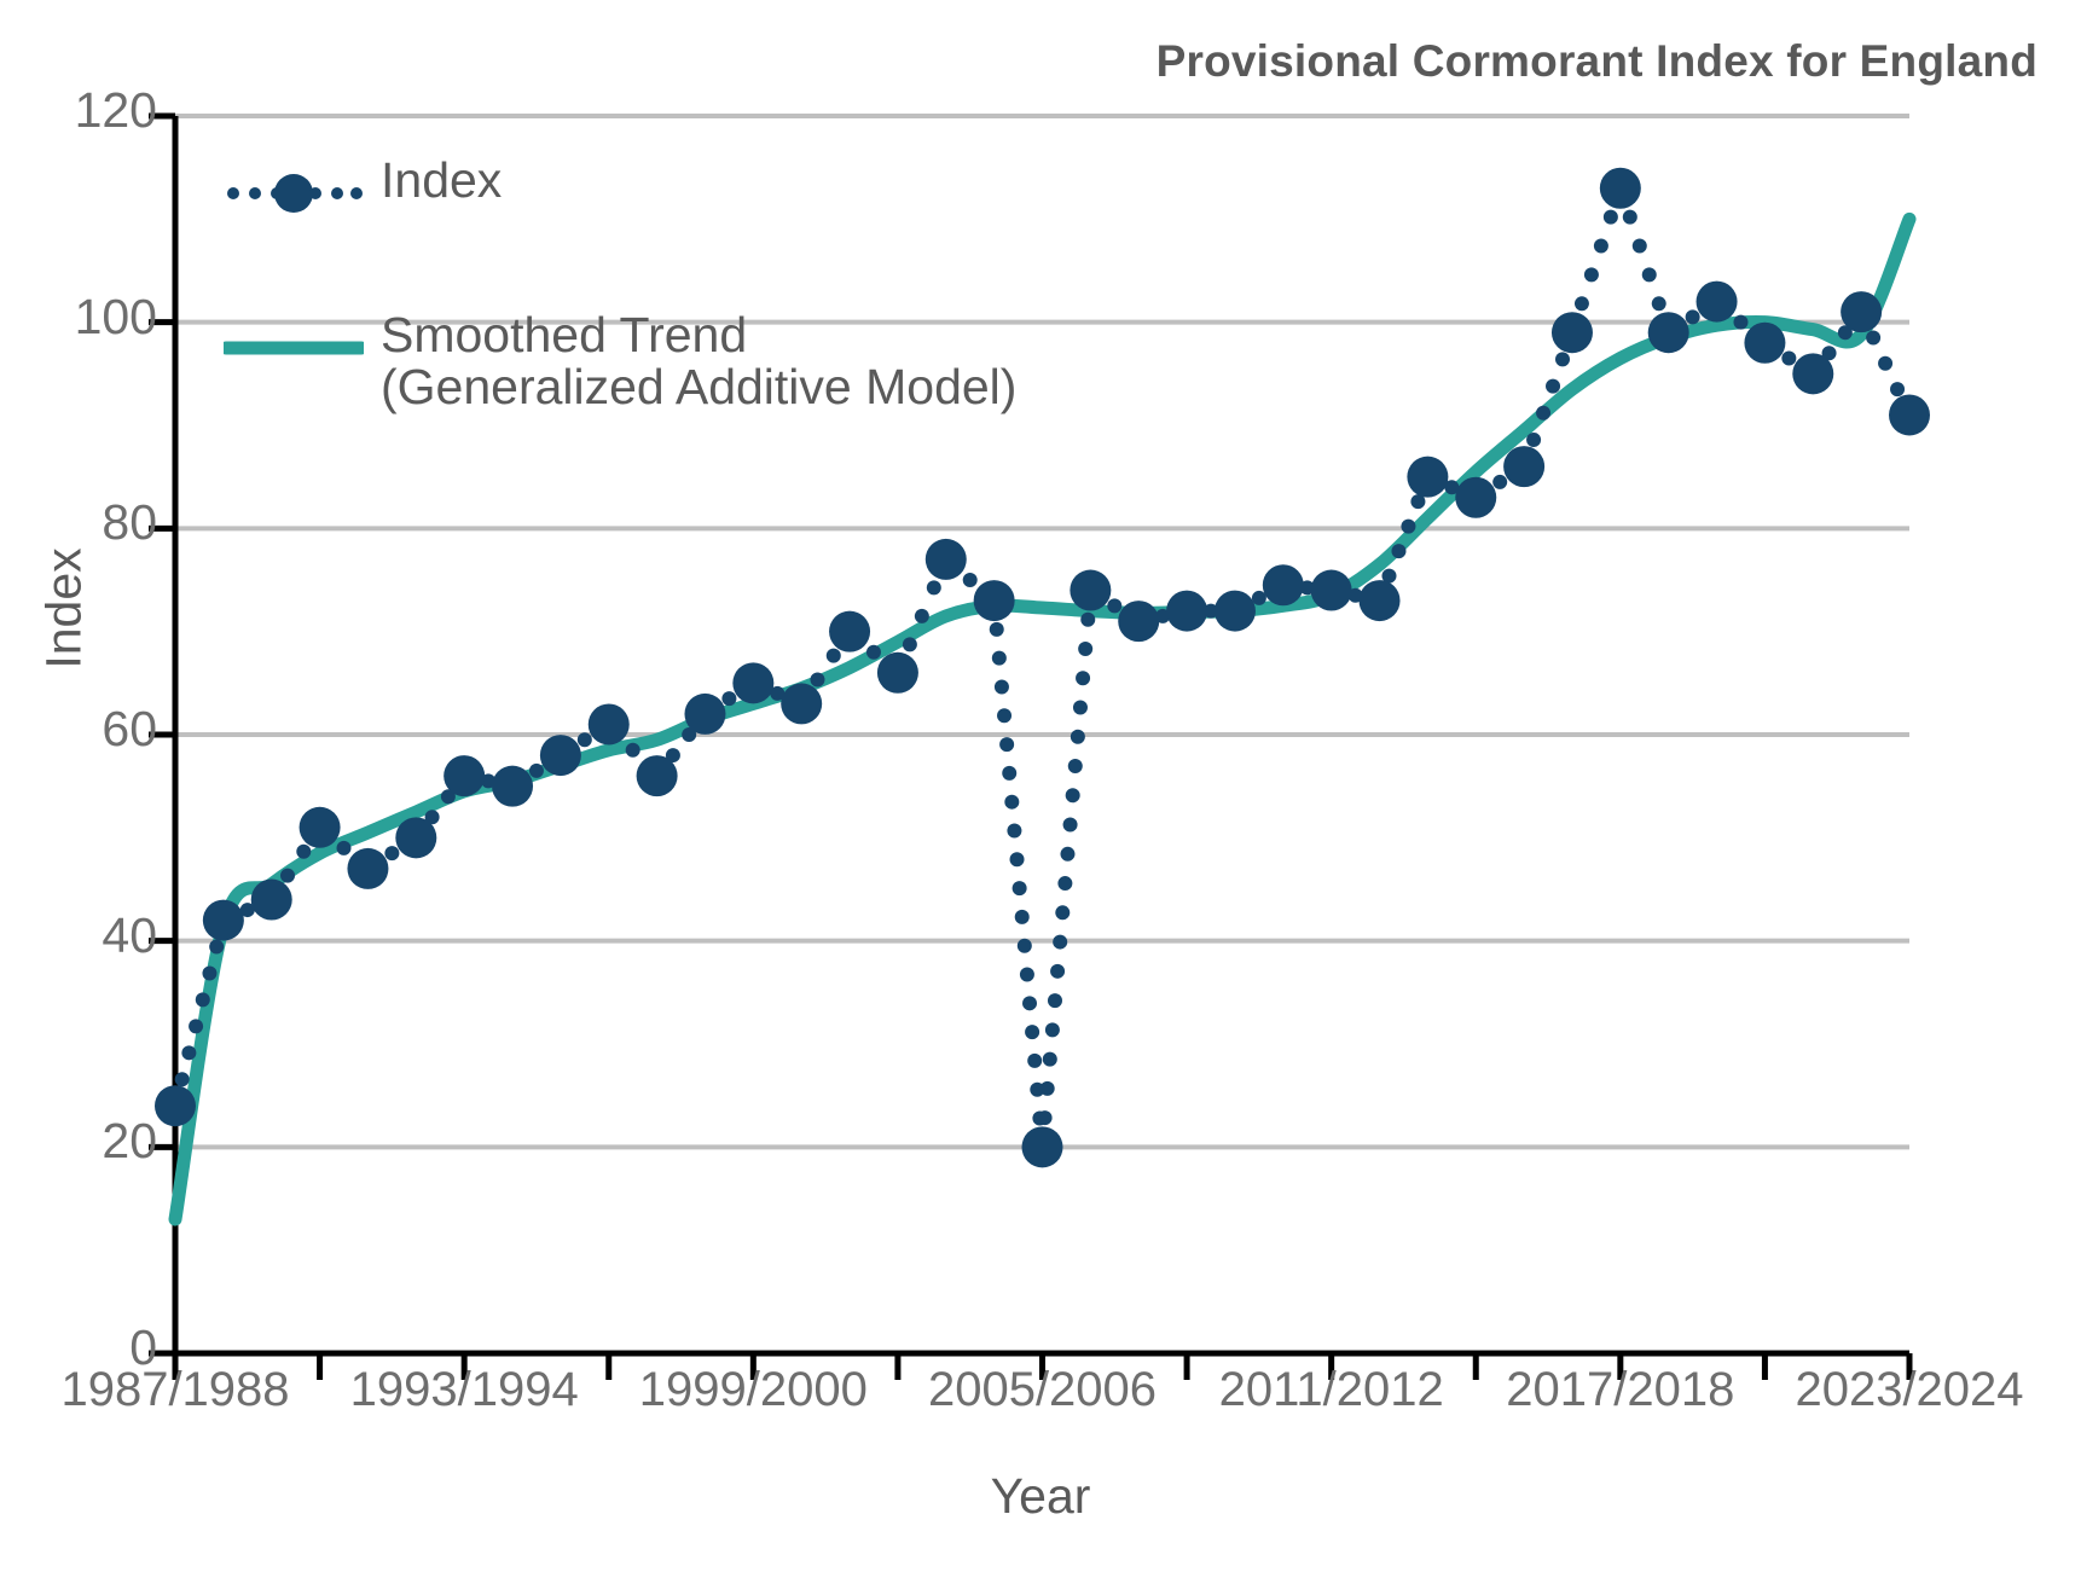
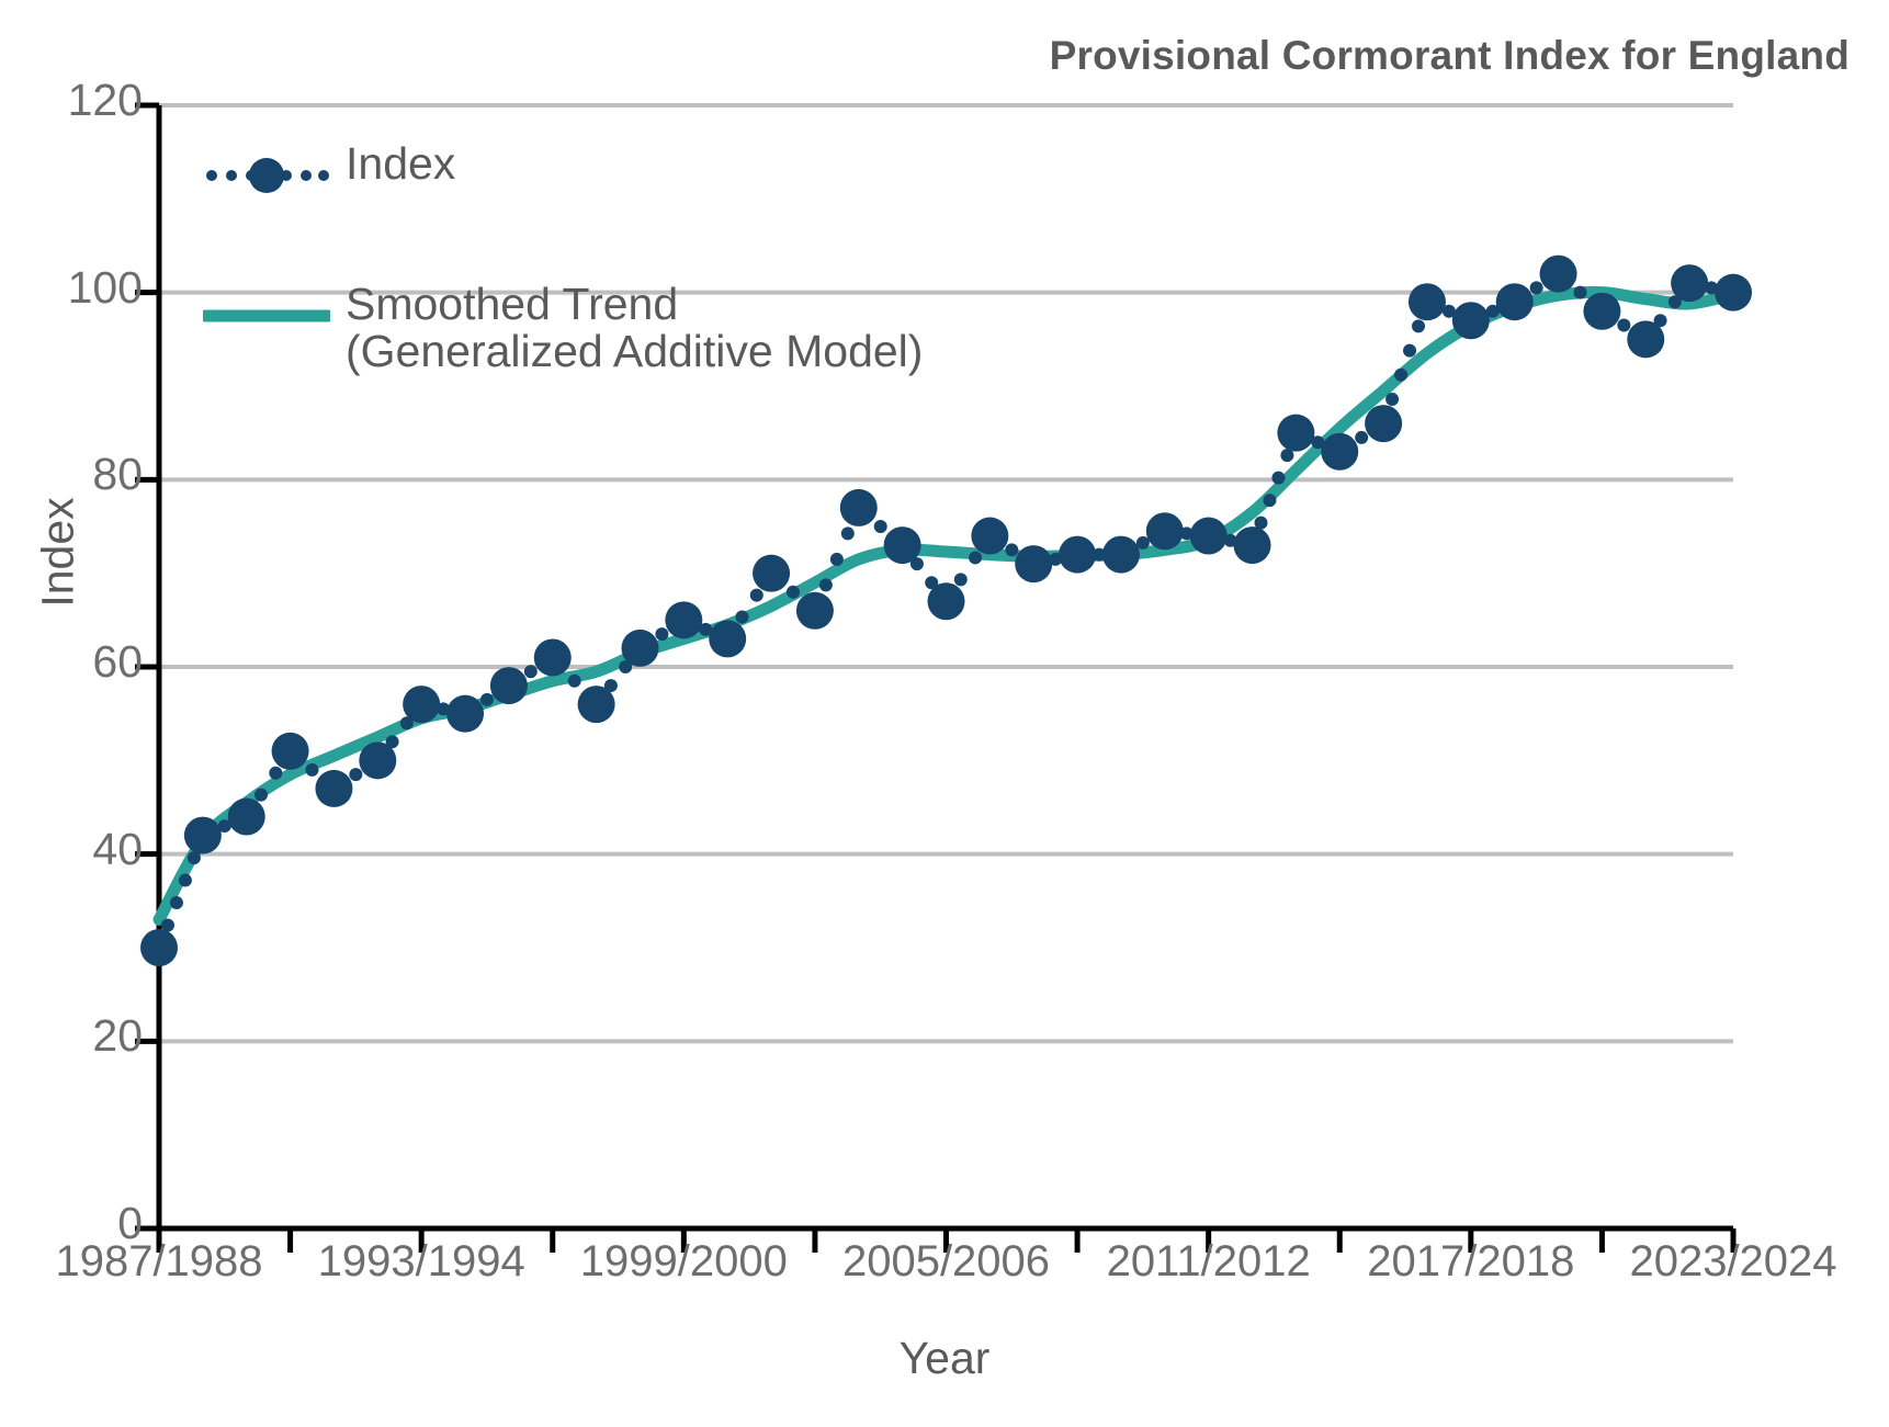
Index/1987/1988: 24 -> 30
Smoothed Trend (Generalized Additive Model)/1987/1988: 13 -> 33
Index/2005/2006: 20 -> 67
Index/2017/2018: 113 -> 97
Index/2023/2024: 91 -> 100
Smoothed Trend (Generalized Additive Model)/2023/2024: 110 -> 100
